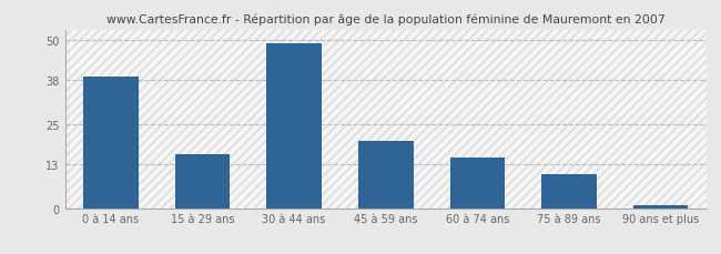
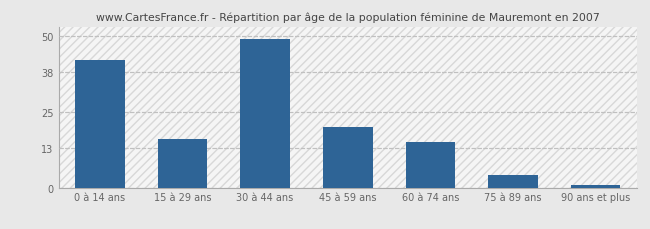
0 à 14 ans: 39 -> 42
75 à 89 ans: 10 -> 4
